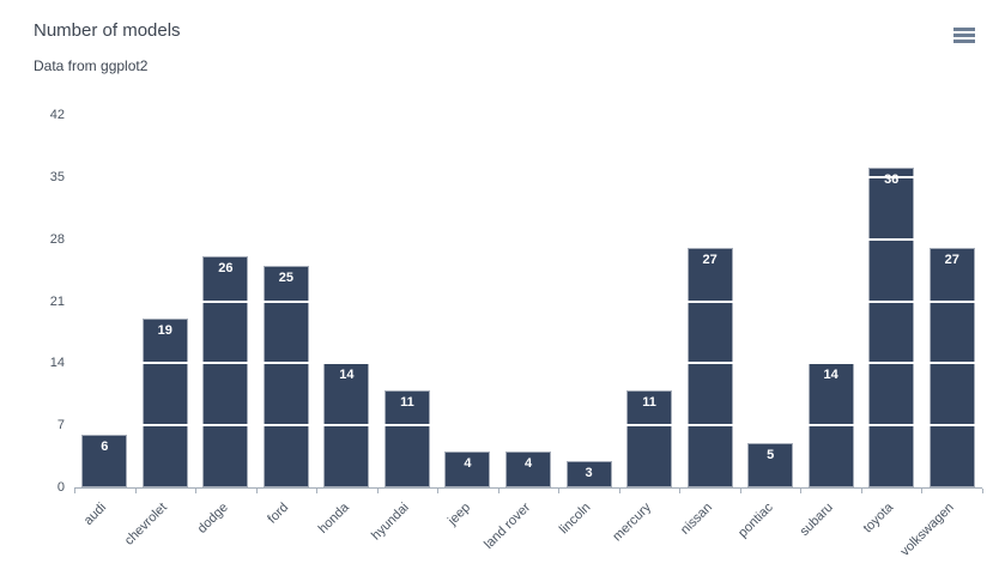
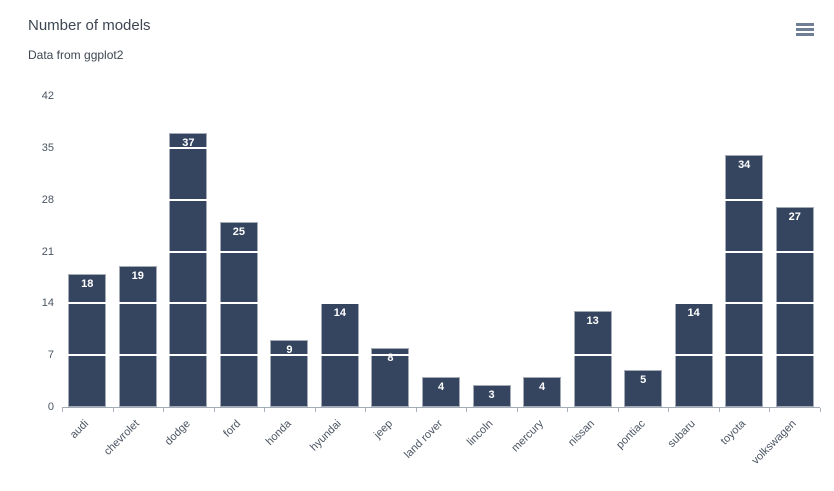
audi: 6 -> 18
dodge: 26 -> 37
honda: 14 -> 9
hyundai: 11 -> 14
jeep: 4 -> 8
mercury: 11 -> 4
nissan: 27 -> 13
toyota: 36 -> 34
